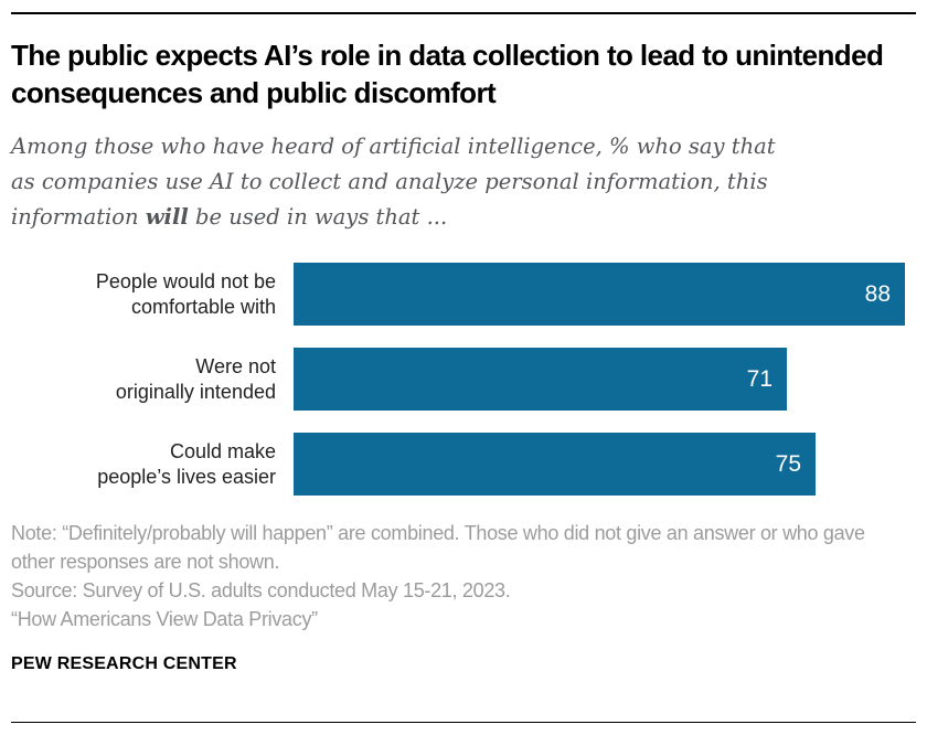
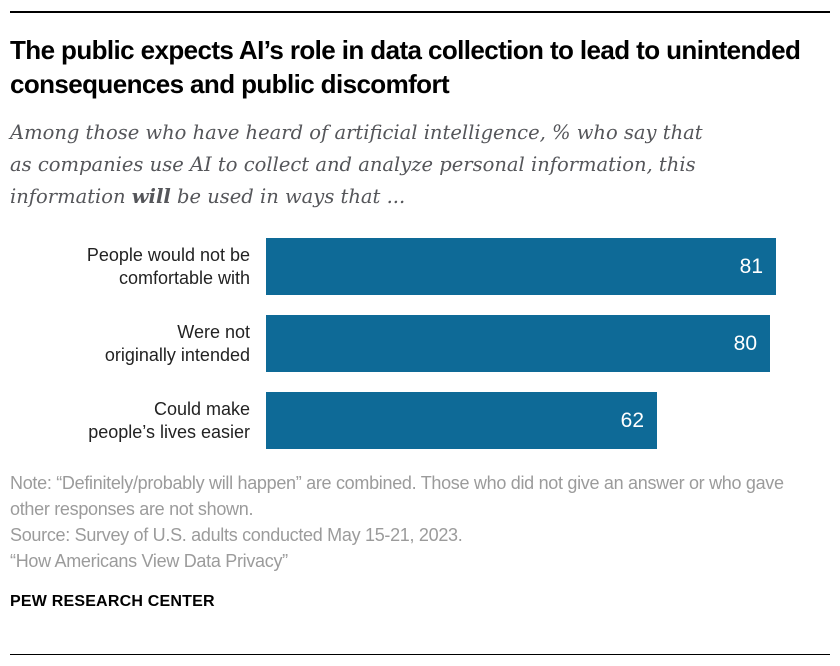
People would not be comfortable with: 88 -> 81
Were not originally intended: 71 -> 80
Could make people’s lives easier: 75 -> 62
